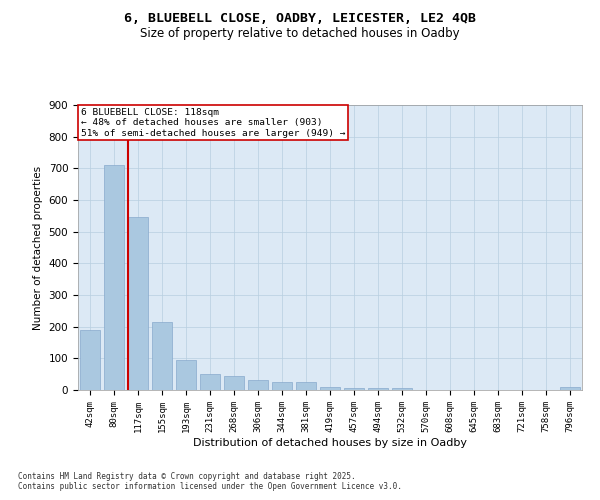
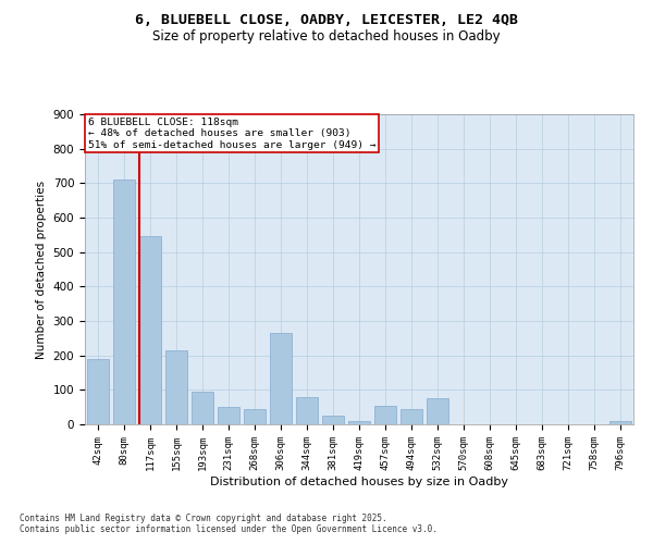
306sqm: 33 -> 265
344sqm: 25 -> 80
457sqm: 5 -> 55
494sqm: 5 -> 45
532sqm: 5 -> 75
